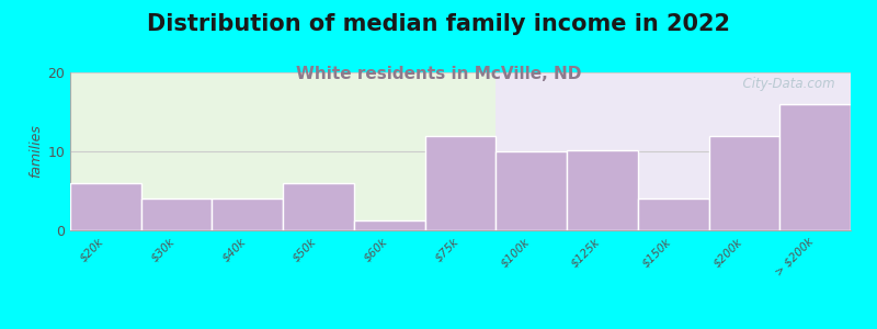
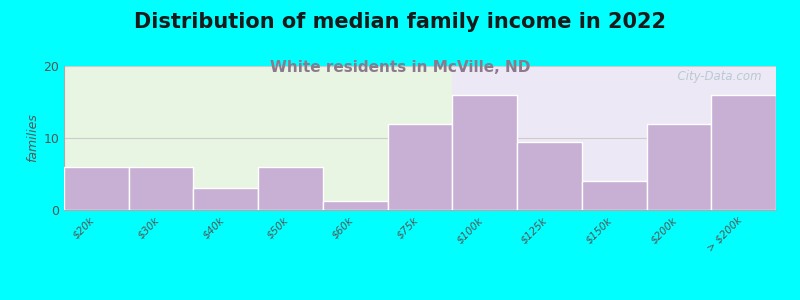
$30k: 4.0 -> 6.0
$40k: 4.0 -> 3.0
$100k: 10.0 -> 16.0
$125k: 10.2 -> 9.5
